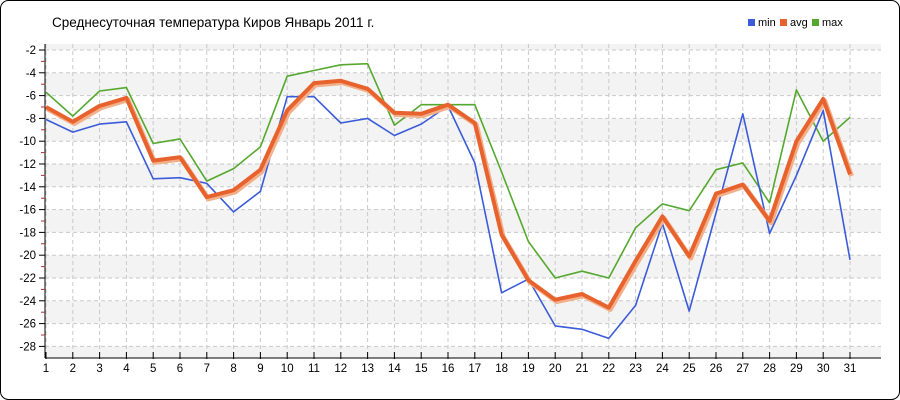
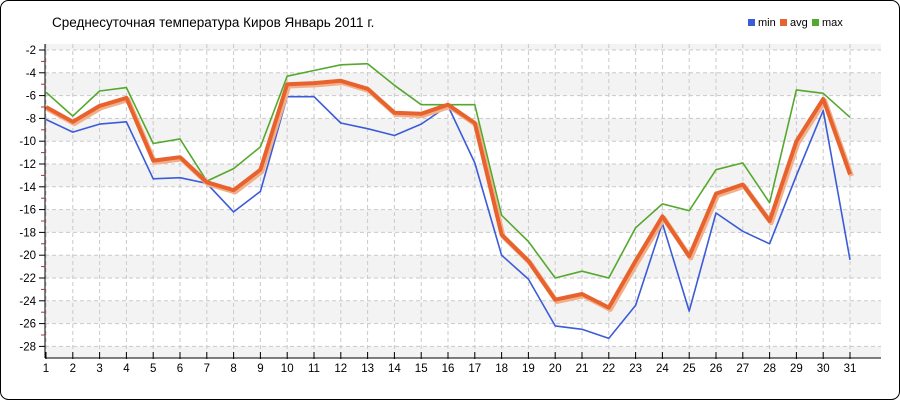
avg/7: -14.9 -> -13.6
avg/10: -7.3 -> -5.0
min/13: -8.0 -> -8.9
max/14: -8.6 -> -5.1
min/18: -23.3 -> -20.0
max/18: -12.7 -> -16.5
avg/19: -22.2 -> -20.5
min/27: -7.6 -> -17.9
min/28: -18.1 -> -19.0
max/30: -10.0 -> -5.8
